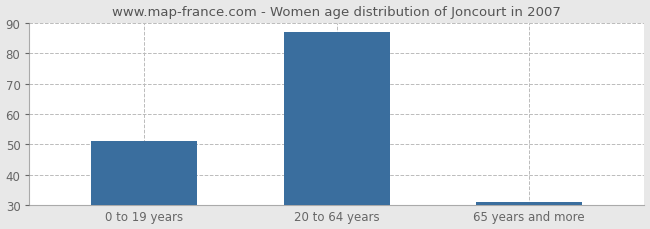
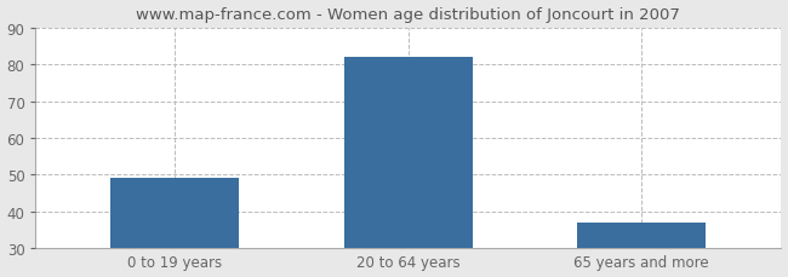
0 to 19 years: 51 -> 49
20 to 64 years: 87 -> 82
65 years and more: 31 -> 37
